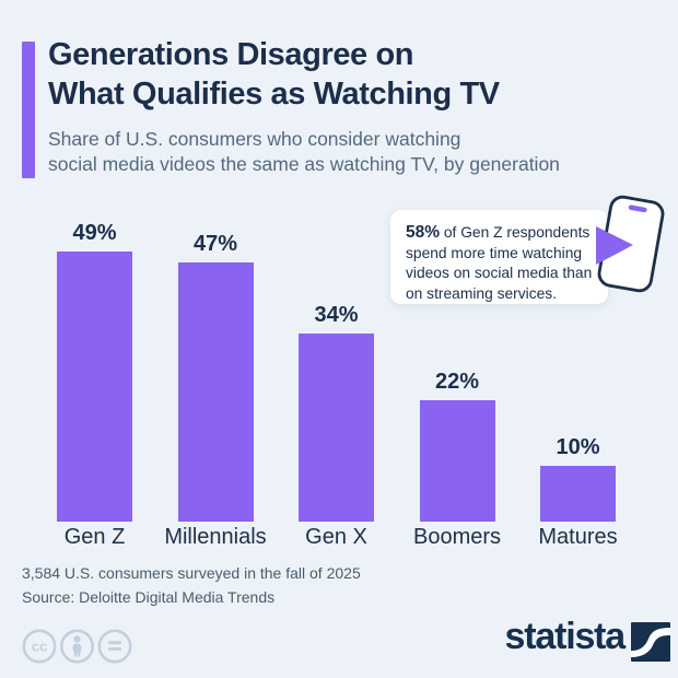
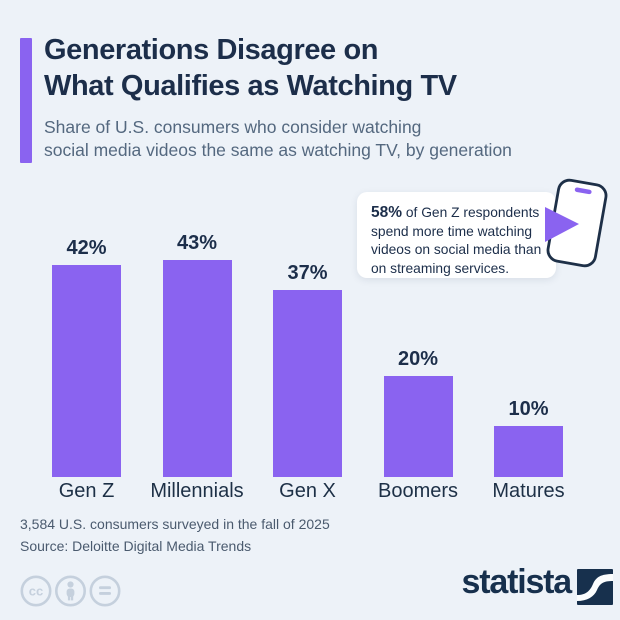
Gen Z: 49% -> 42%
Millennials: 47% -> 43%
Gen X: 34% -> 37%
Boomers: 22% -> 20%
